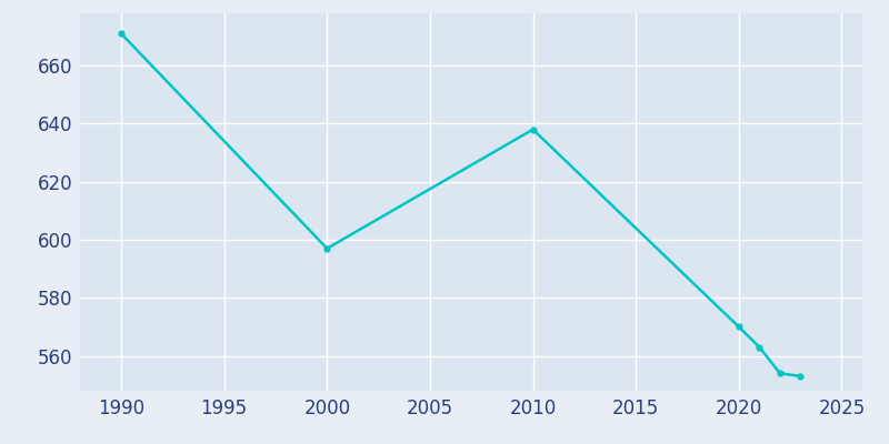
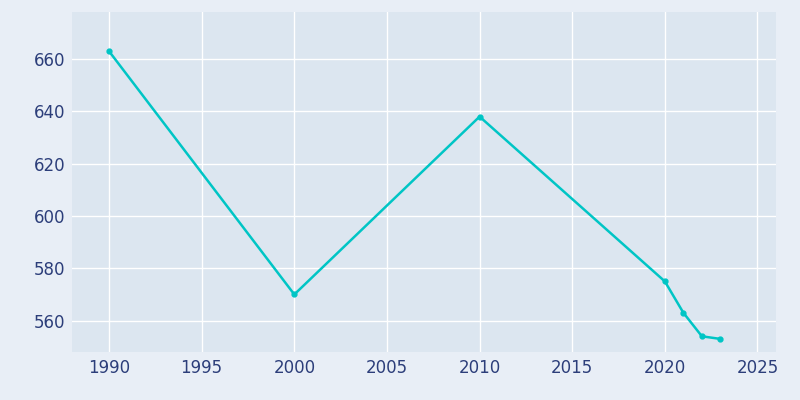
1990: 671 -> 663
2000: 597 -> 570
2020: 570 -> 575
